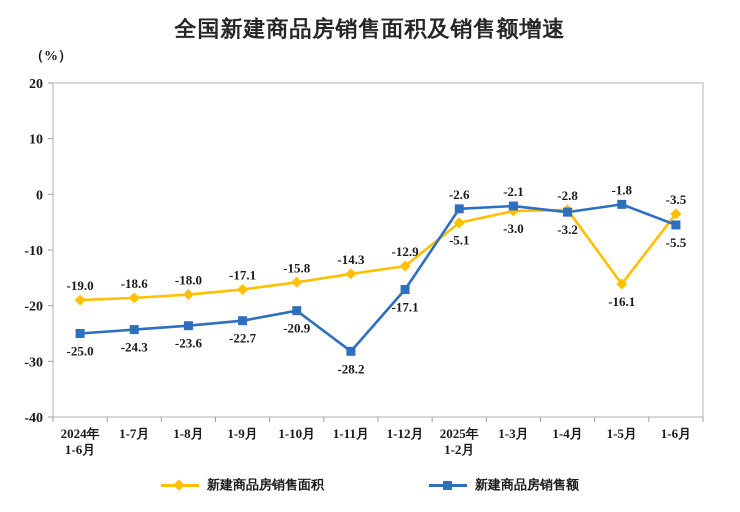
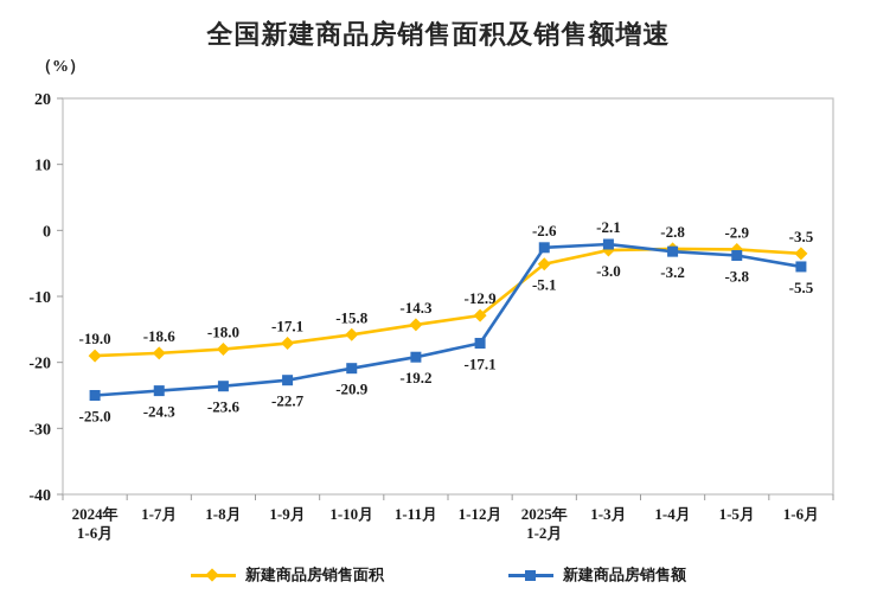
新建商品房销售额/1-11月: -28.2 -> -19.2
新建商品房销售面积/1-5月: -16.1 -> -2.9
新建商品房销售额/1-5月: -1.8 -> -3.8
